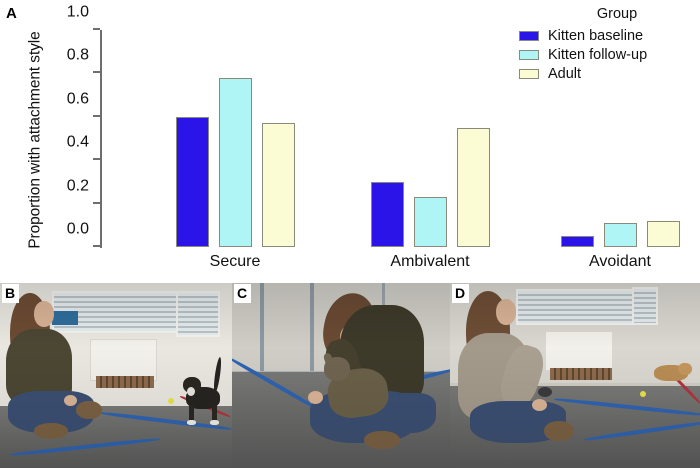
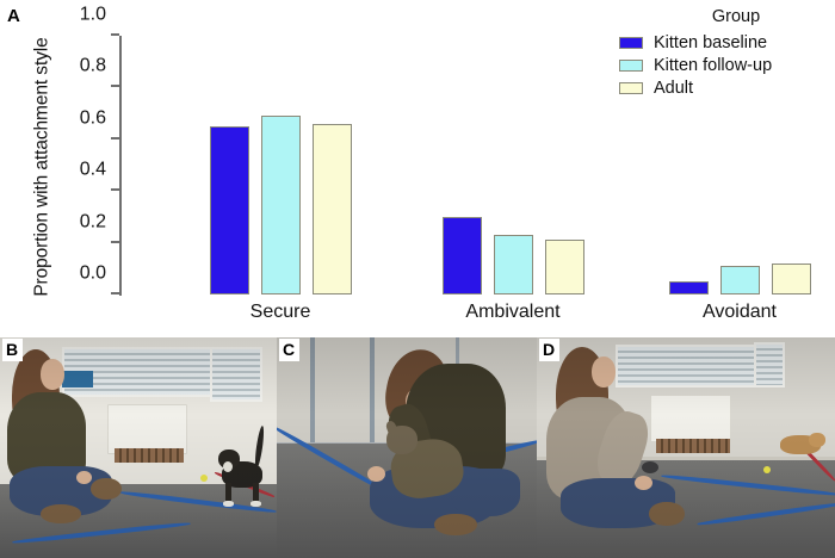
Kitten baseline/Secure: 0.60 -> 0.65
Kitten follow-up/Secure: 0.78 -> 0.69
Adult/Secure: 0.57 -> 0.66
Adult/Ambivalent: 0.55 -> 0.21
